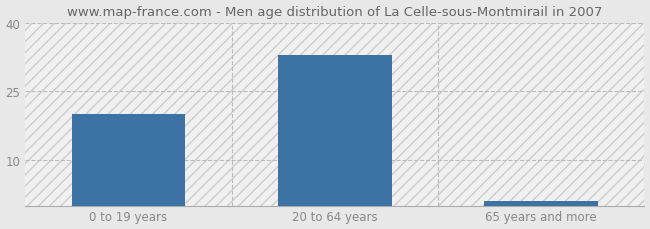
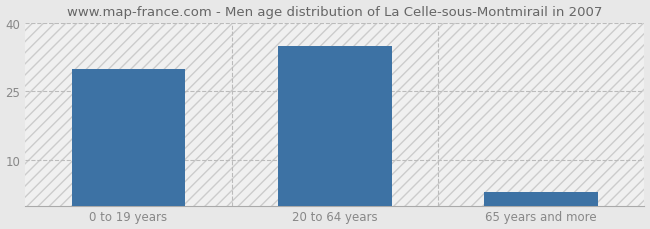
0 to 19 years: 20 -> 30
20 to 64 years: 33 -> 35
65 years and more: 1 -> 3
